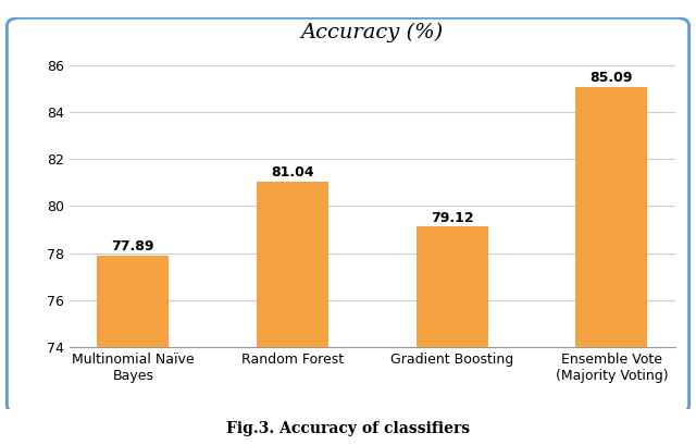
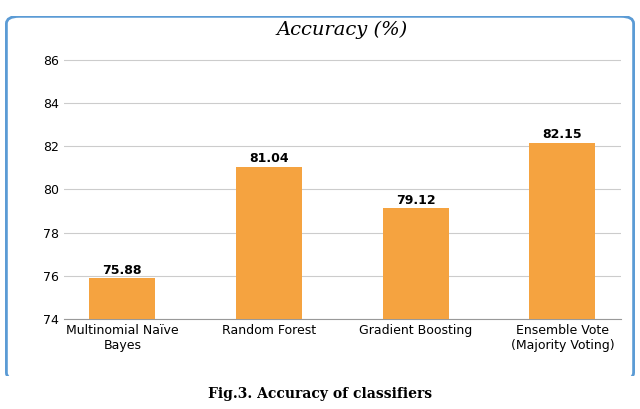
Multinomial Naïve Bayes: 77.89 -> 75.88
Ensemble Vote (Majority Voting): 85.09 -> 82.15
